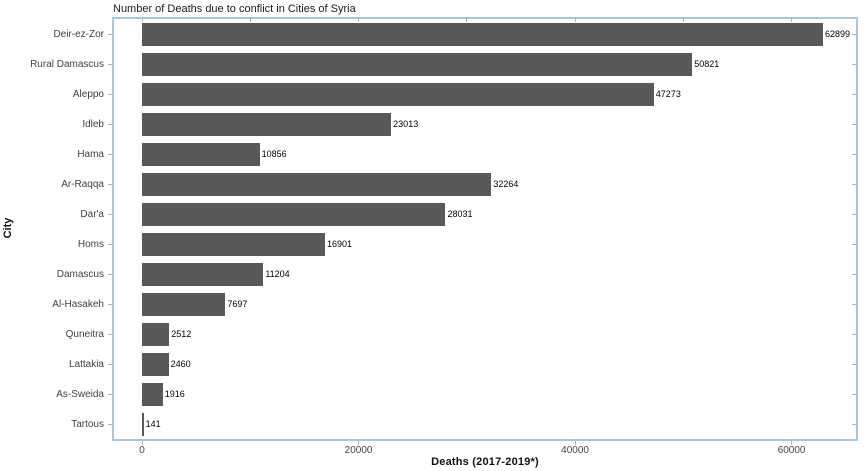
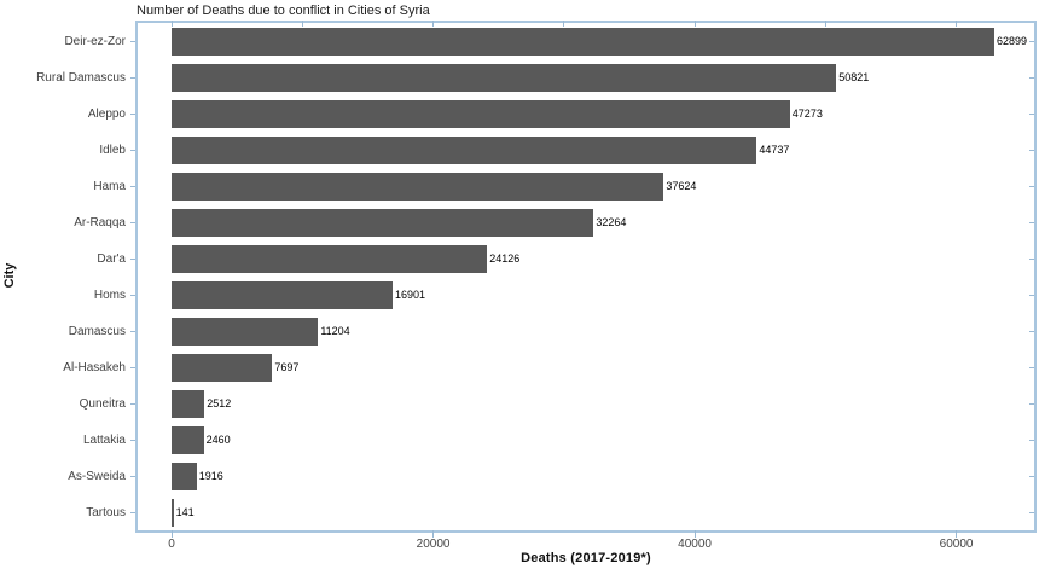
Idleb: 23013 -> 44737
Hama: 10856 -> 37624
Dar'a: 28031 -> 24126
